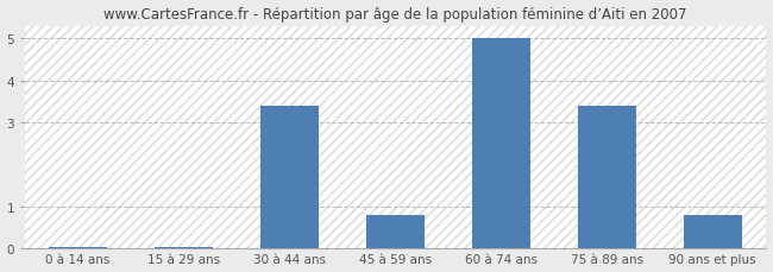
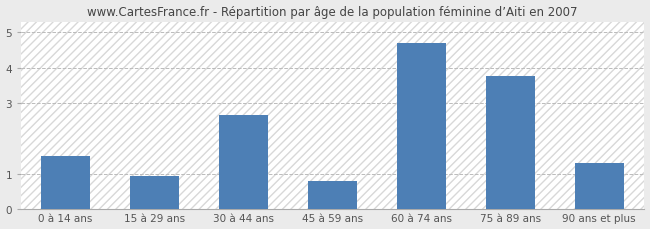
0 à 14 ans: 0.05 -> 1.50
15 à 29 ans: 0.05 -> 0.95
30 à 44 ans: 3.40 -> 2.65
60 à 74 ans: 5.00 -> 4.70
75 à 89 ans: 3.40 -> 3.75
90 ans et plus: 0.80 -> 1.30
